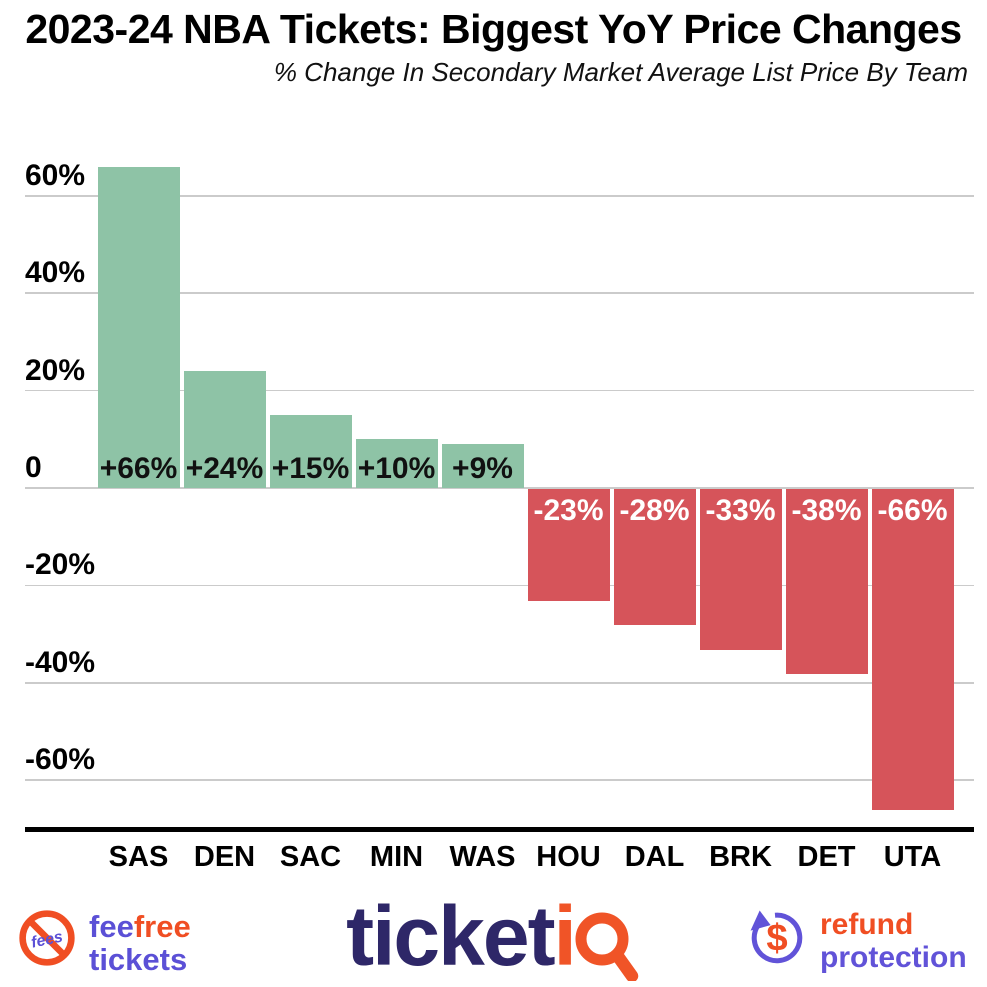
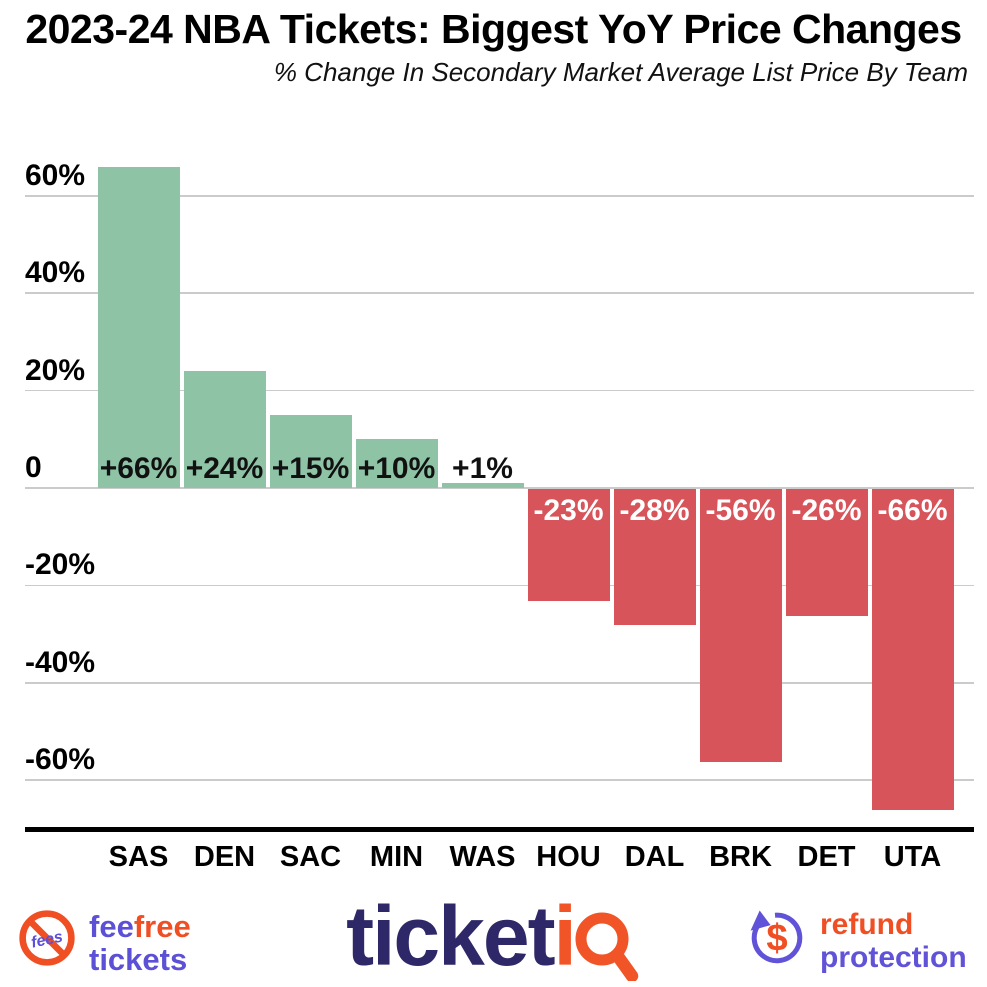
WAS: +9% -> +1%
BRK: -33% -> -56%
DET: -38% -> -26%
